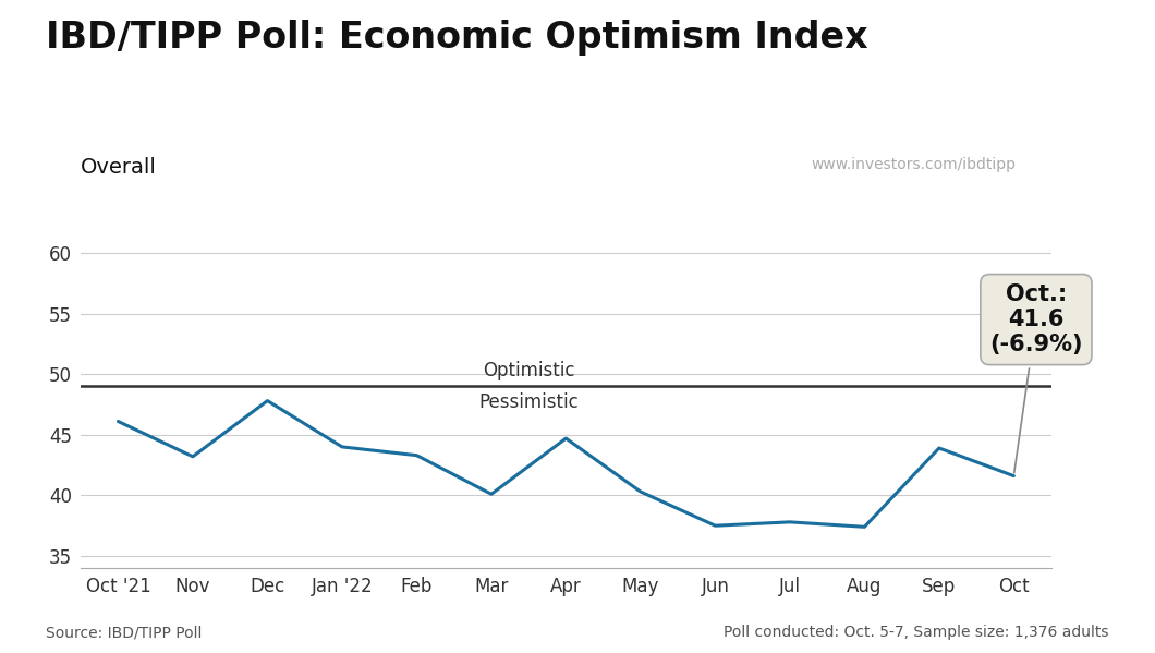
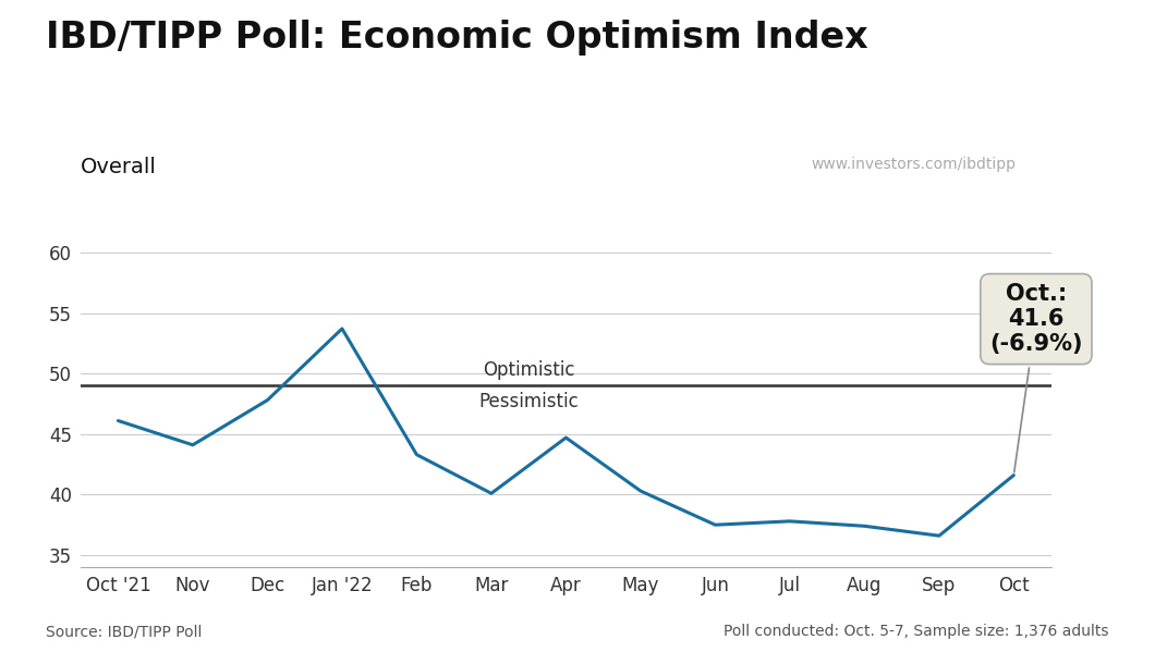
Nov: 43.2 -> 44.1
Jan '22: 44.0 -> 53.7
Sep: 43.9 -> 36.6
